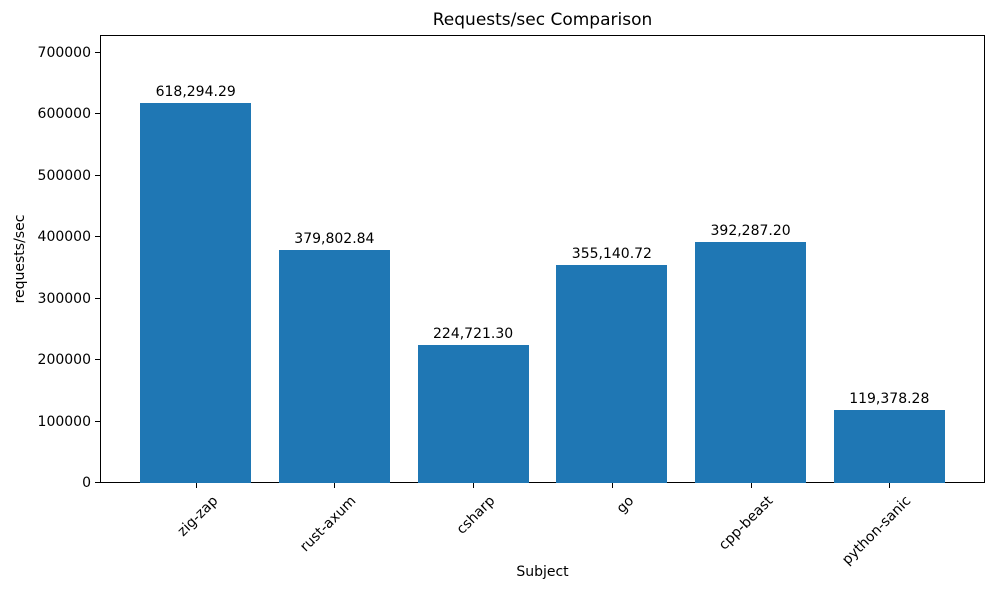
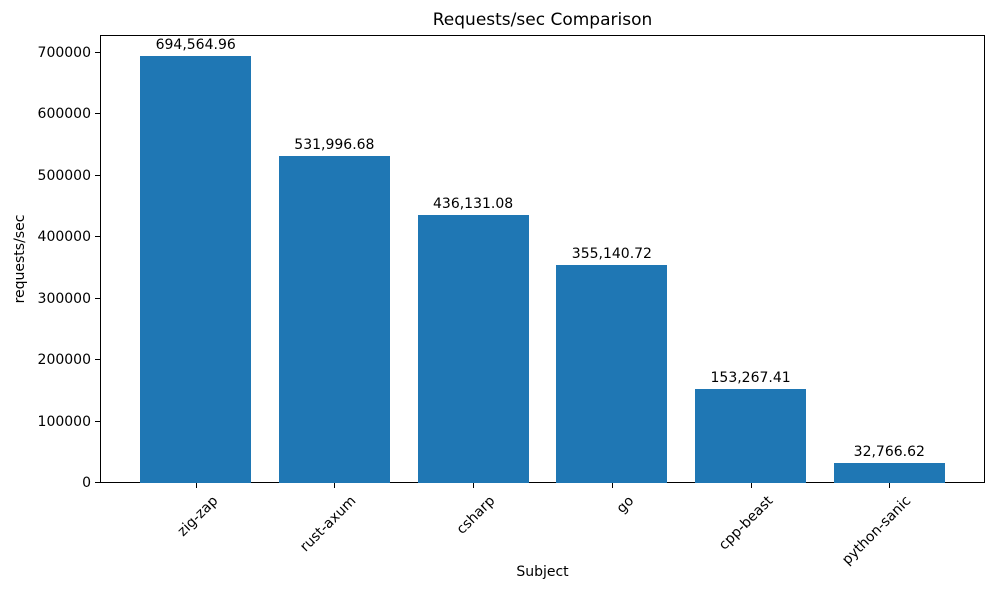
zig-zap: 618,294.29 -> 694,564.96
rust-axum: 379,802.84 -> 531,996.68
csharp: 224,721.30 -> 436,131.08
cpp-beast: 392,287.20 -> 153,267.41
python-sanic: 119,378.28 -> 32,766.62
